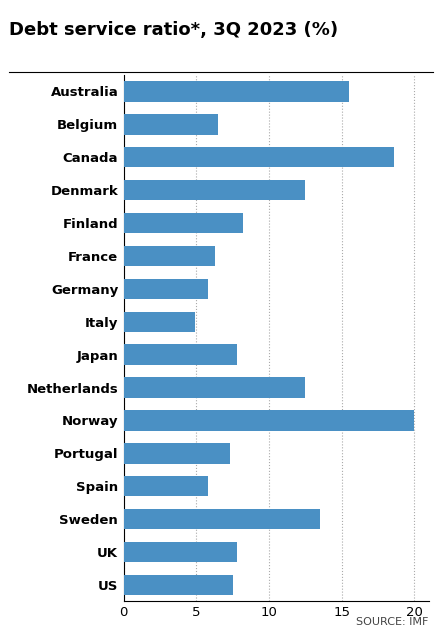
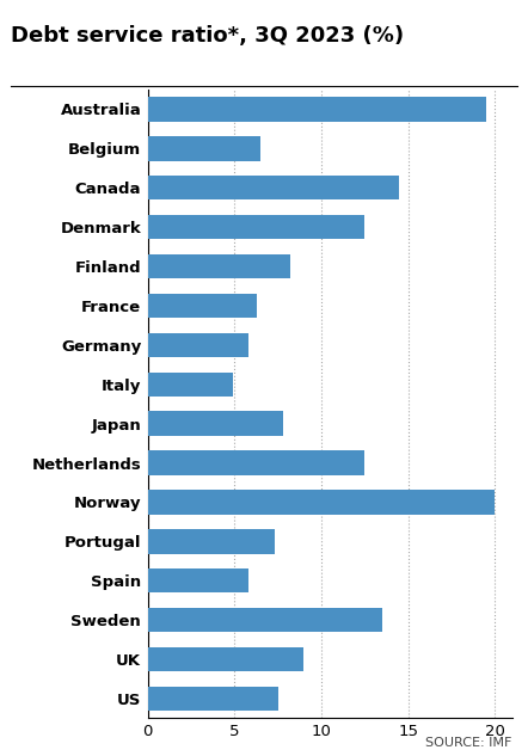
Australia: 15.5 -> 19.5
Canada: 18.6 -> 14.5
UK: 7.8 -> 9.0
